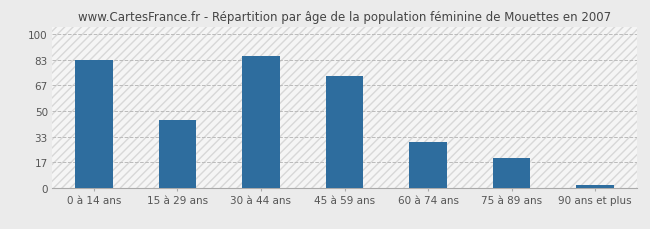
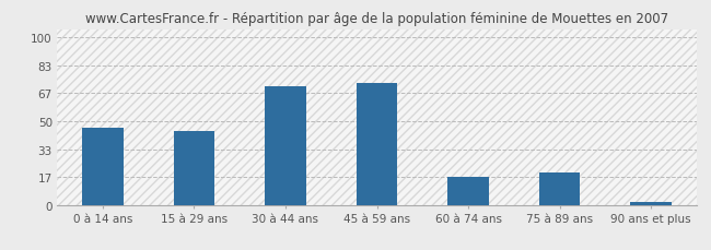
0 à 14 ans: 83 -> 46
30 à 44 ans: 86 -> 71
60 à 74 ans: 30 -> 17
